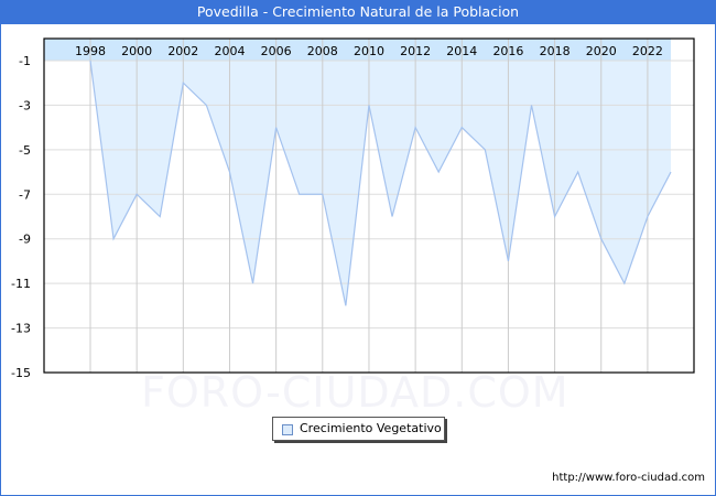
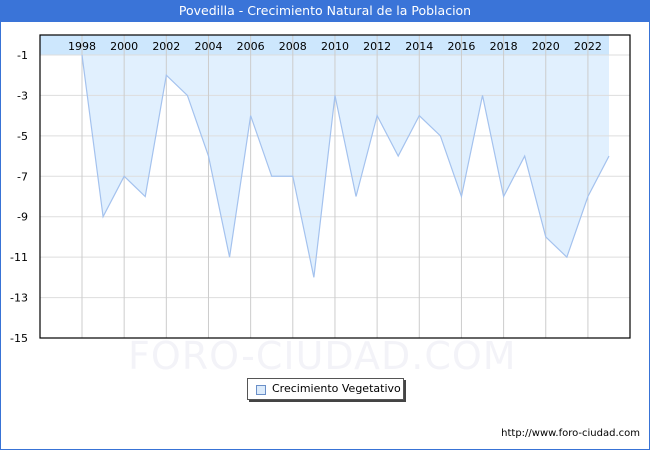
2016: -10 -> -8
2020: -9 -> -10
